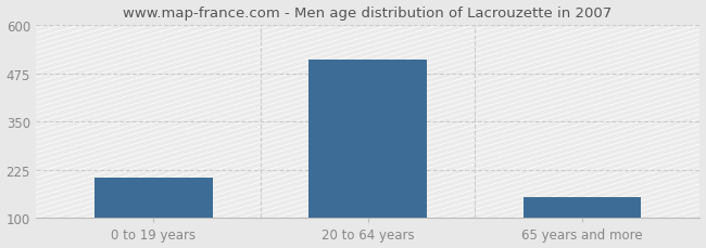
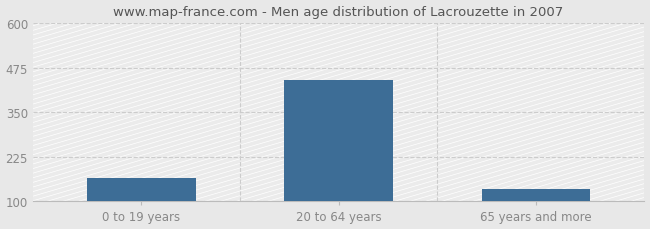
0 to 19 years: 205 -> 165
20 to 64 years: 510 -> 440
65 years and more: 155 -> 135
